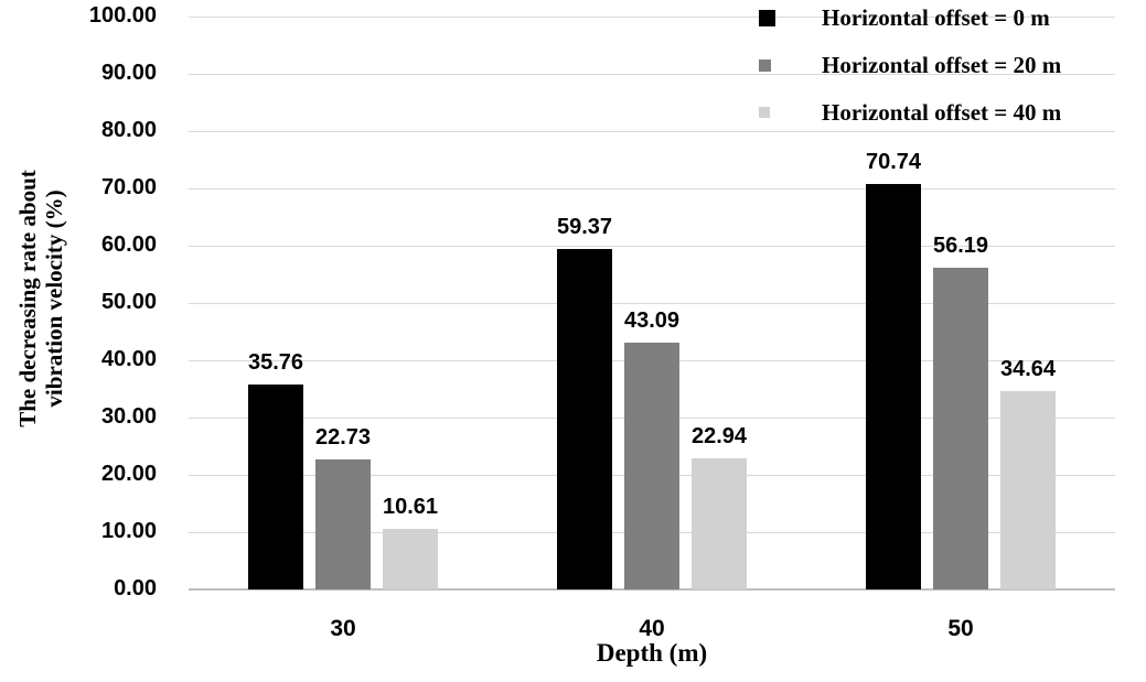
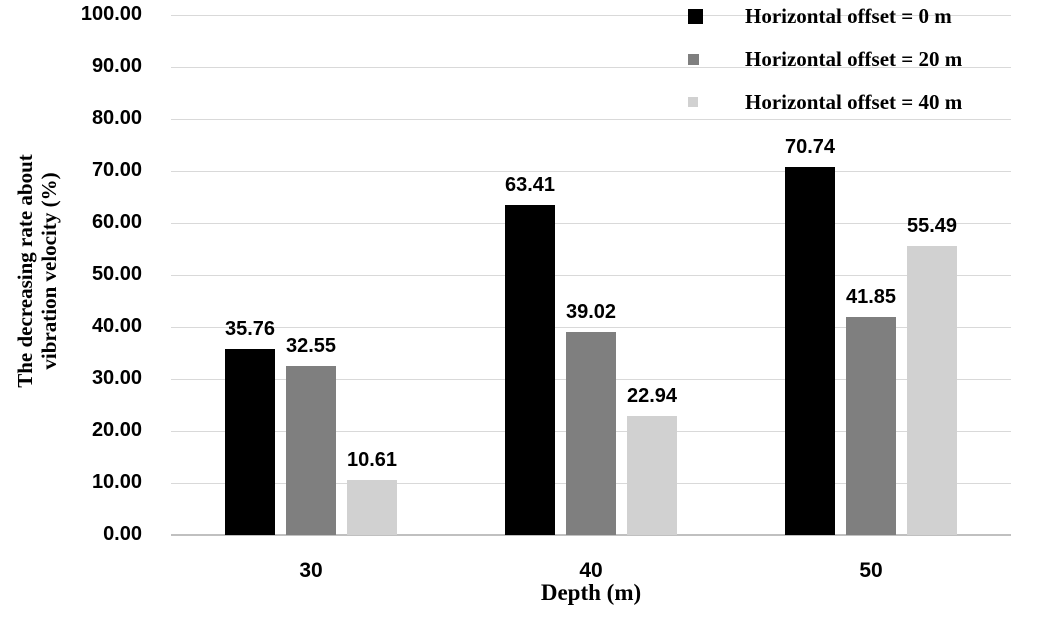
Horizontal offset = 20 m/30: 22.73 -> 32.55
Horizontal offset = 0 m/40: 59.37 -> 63.41
Horizontal offset = 20 m/40: 43.09 -> 39.02
Horizontal offset = 20 m/50: 56.19 -> 41.85
Horizontal offset = 40 m/50: 34.64 -> 55.49
